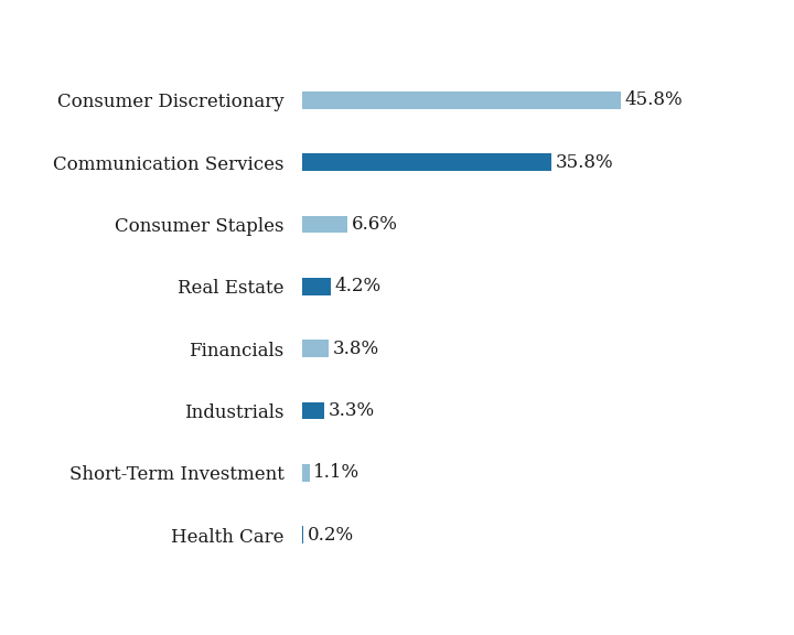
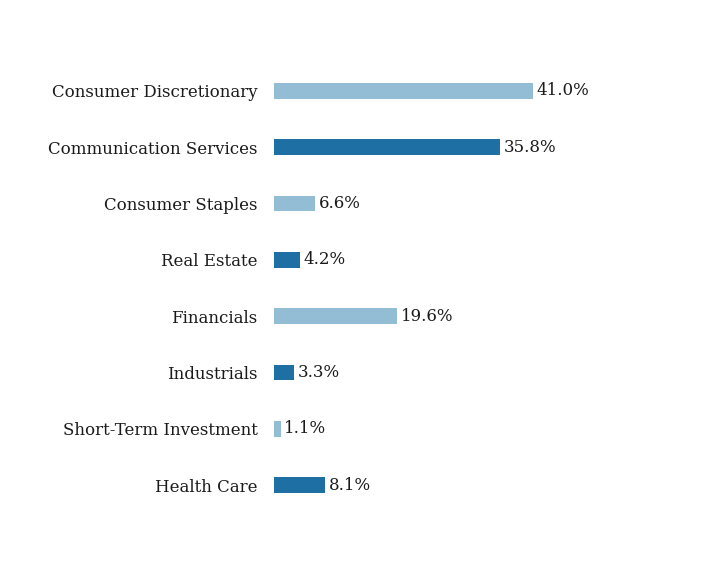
Consumer Discretionary: 45.8% -> 41.0%
Financials: 3.8% -> 19.6%
Health Care: 0.2% -> 8.1%
